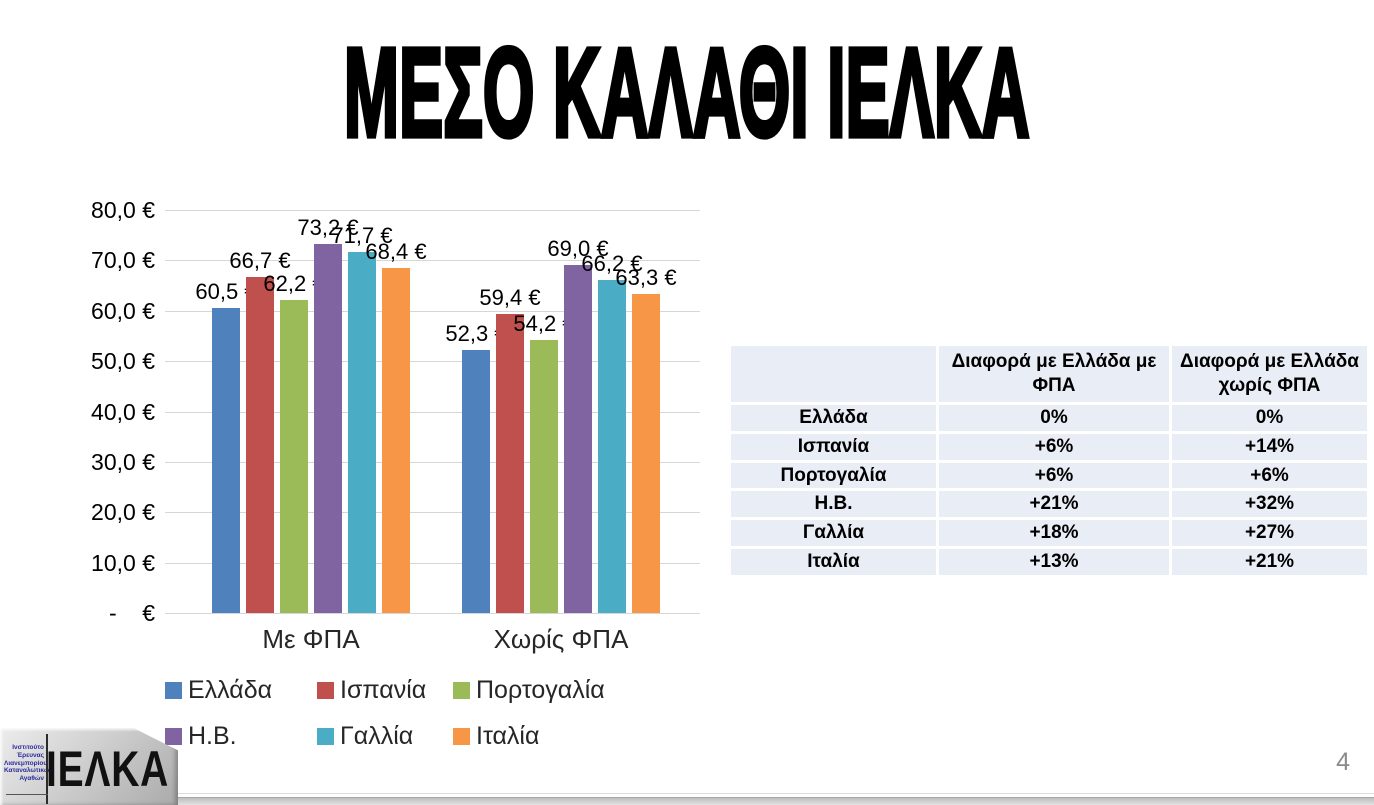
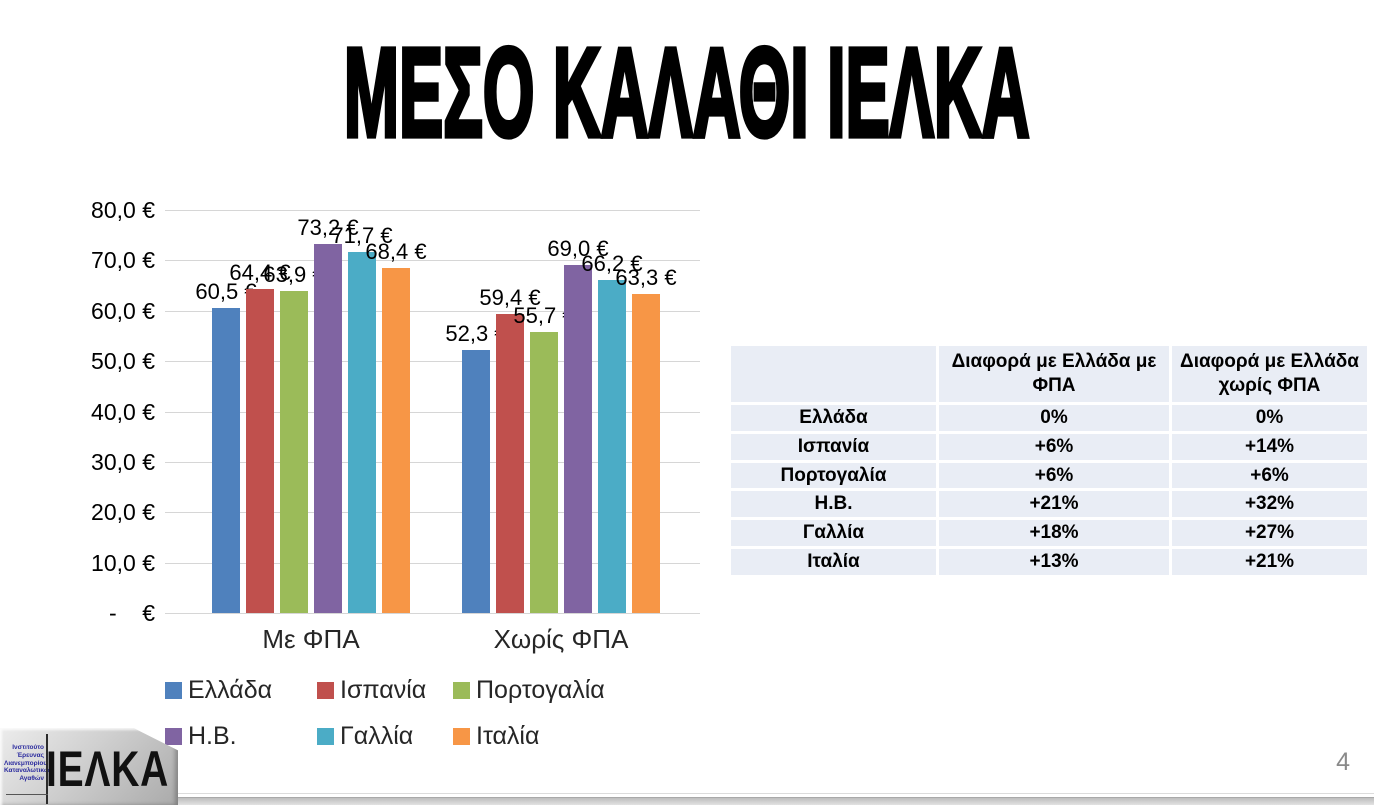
Ισπανία/Με ΦΠΑ: 66,7 -> 64,4
Πορτογαλία/Με ΦΠΑ: 62,2 -> 63,9
Πορτογαλία/Χωρίς ΦΠΑ: 54,2 -> 55,7
